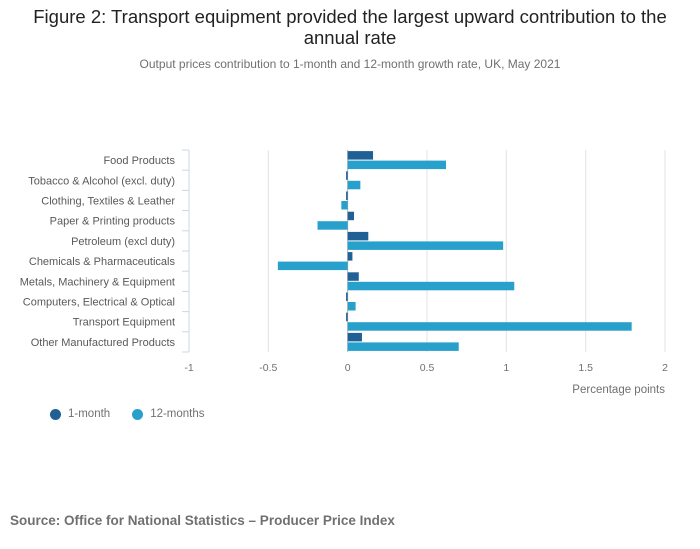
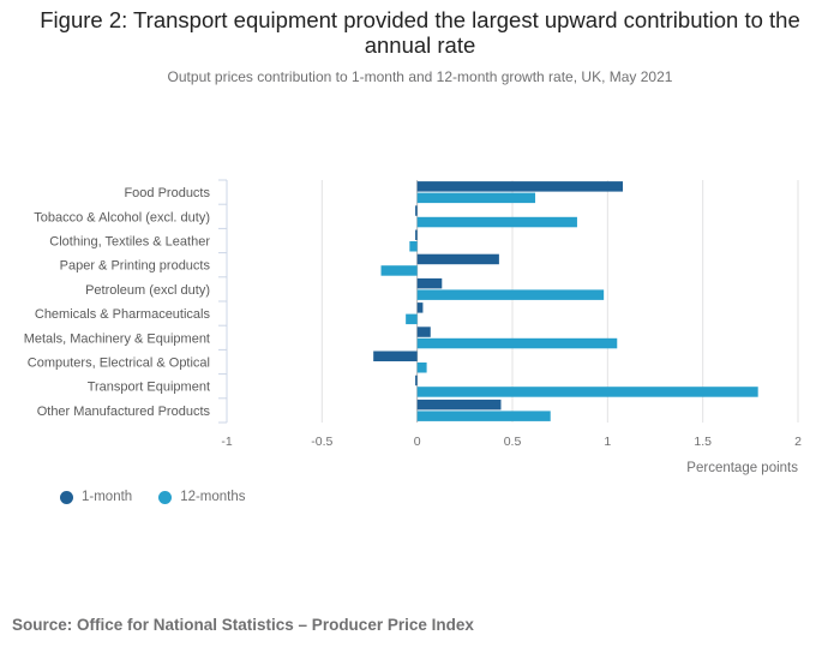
1-month/Food Products: 0.16 -> 1.08
12-months/Tobacco & Alcohol (excl. duty): 0.08 -> 0.84
1-month/Paper & Printing products: 0.04 -> 0.43
12-months/Chemicals & Pharmaceuticals: -0.44 -> -0.06
1-month/Computers, Electrical & Optical: -0.01 -> -0.23
1-month/Other Manufactured Products: 0.09 -> 0.44
